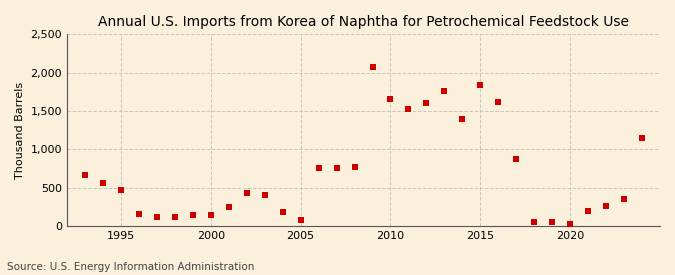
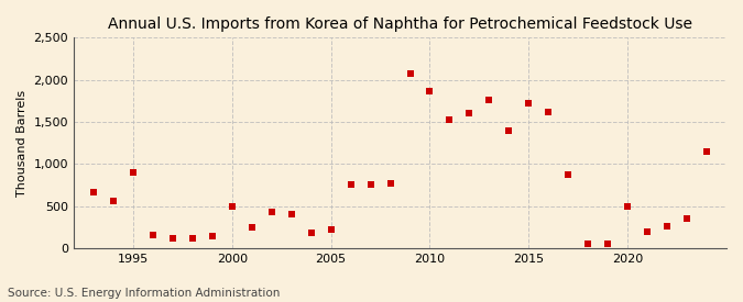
1995: 470 -> 900
2000: 140 -> 500
2005: 80 -> 220
2010: 1,650 -> 1,860
2015: 1,840 -> 1,720
2020: 30 -> 500
